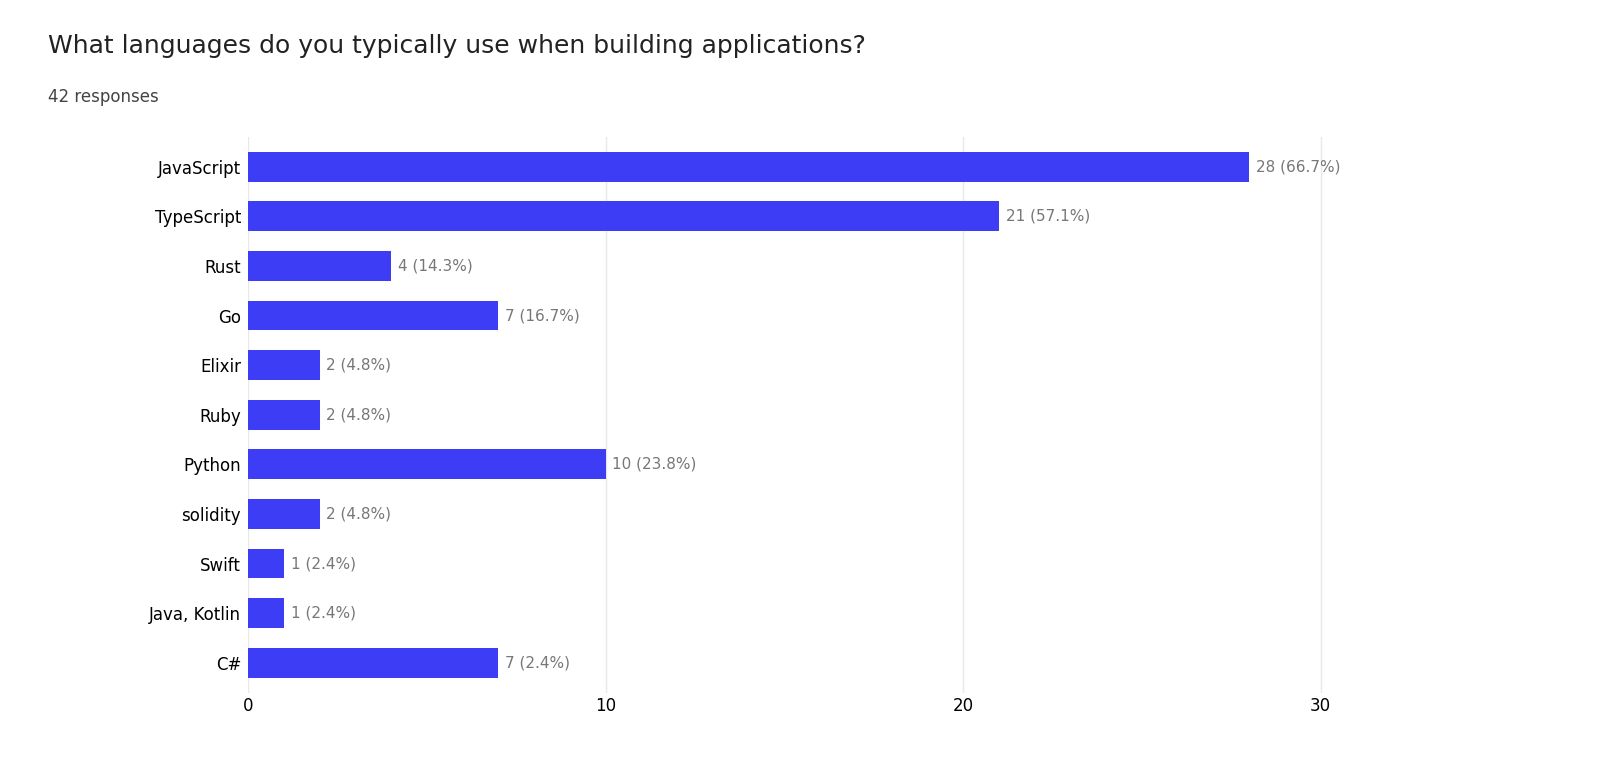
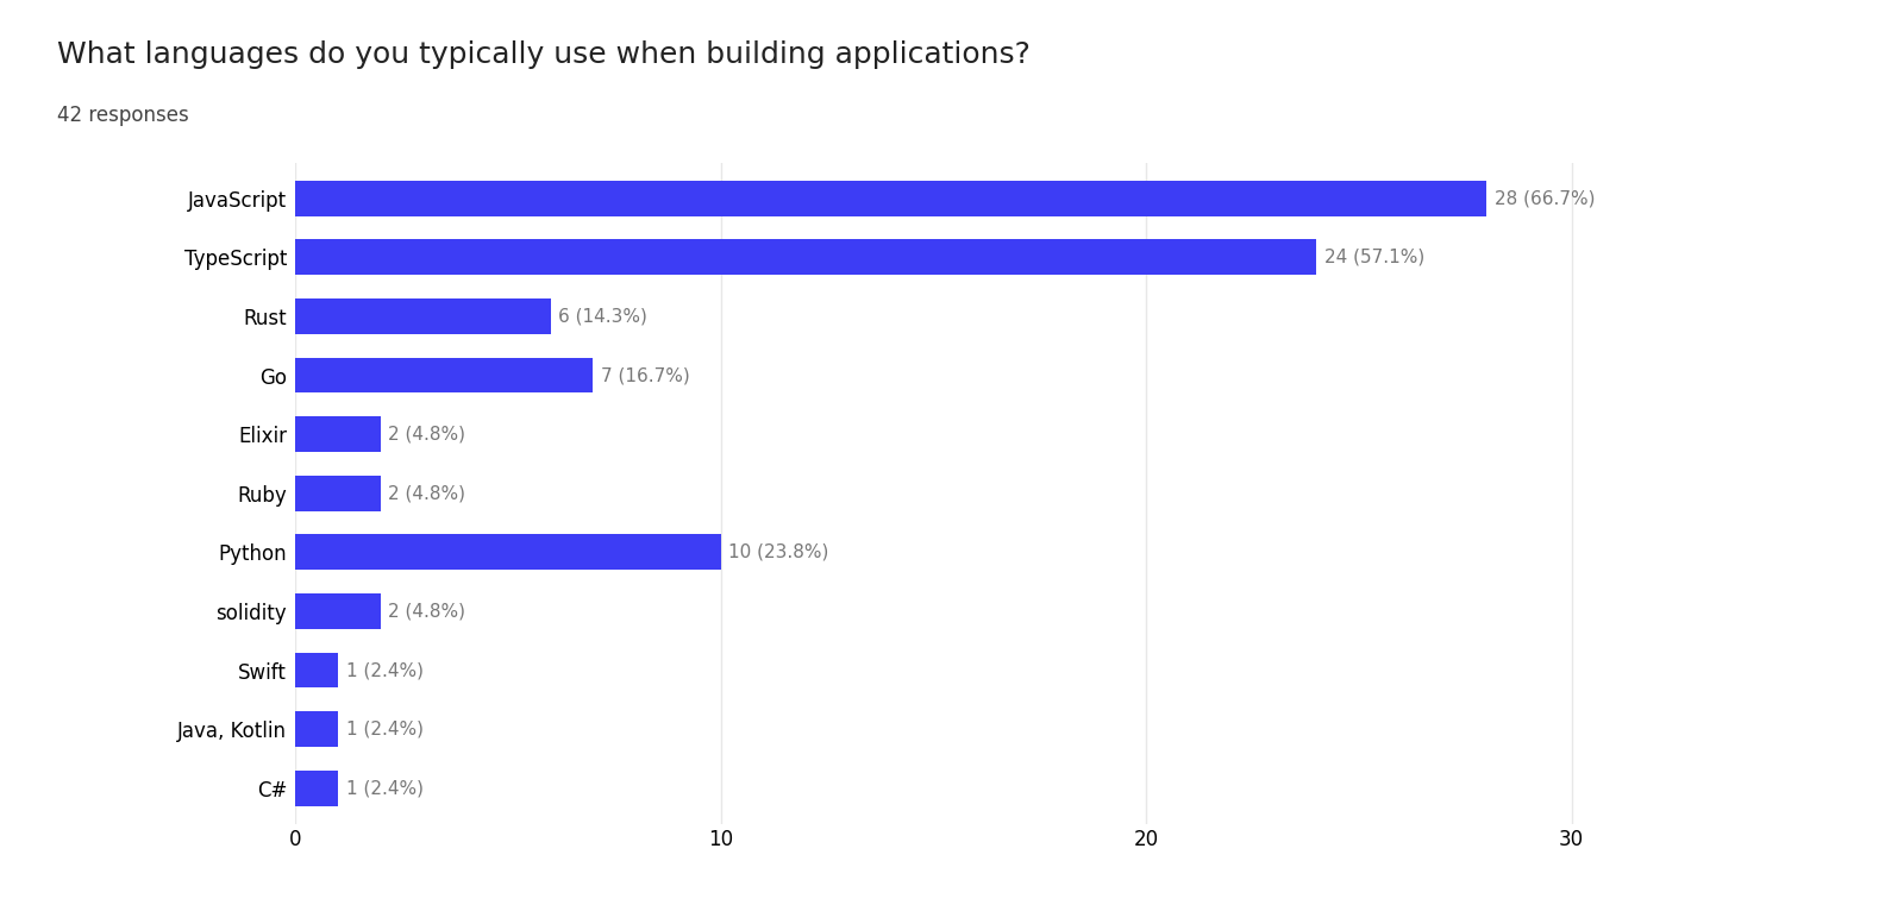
TypeScript: 21 -> 24
Rust: 4 -> 6
C#: 7 -> 1
